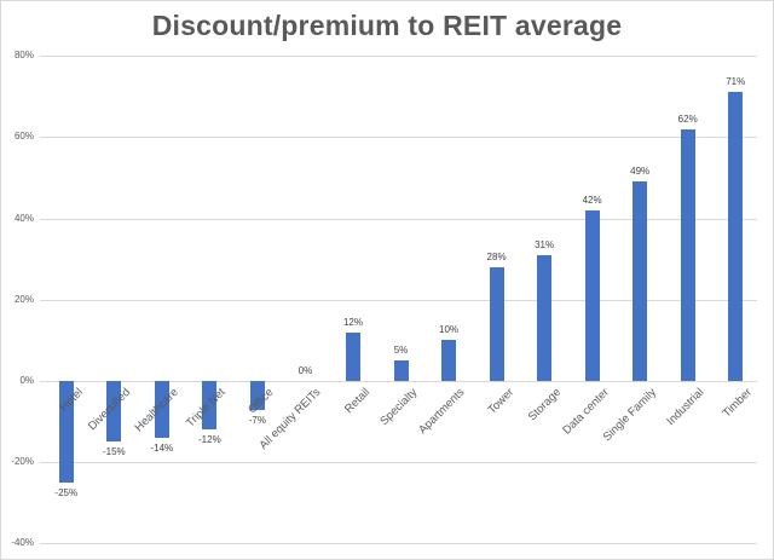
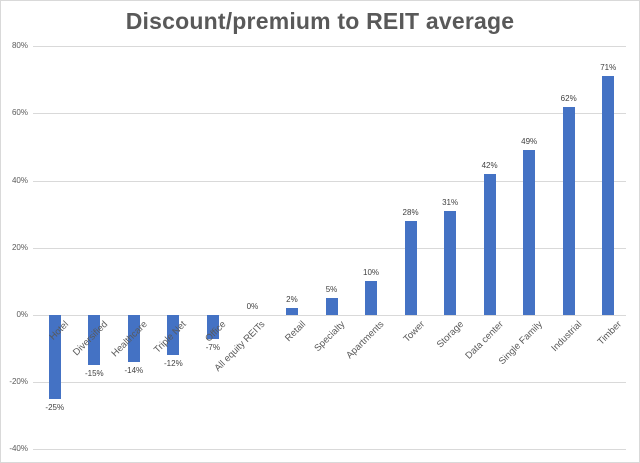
Retail: 12% -> 2%
